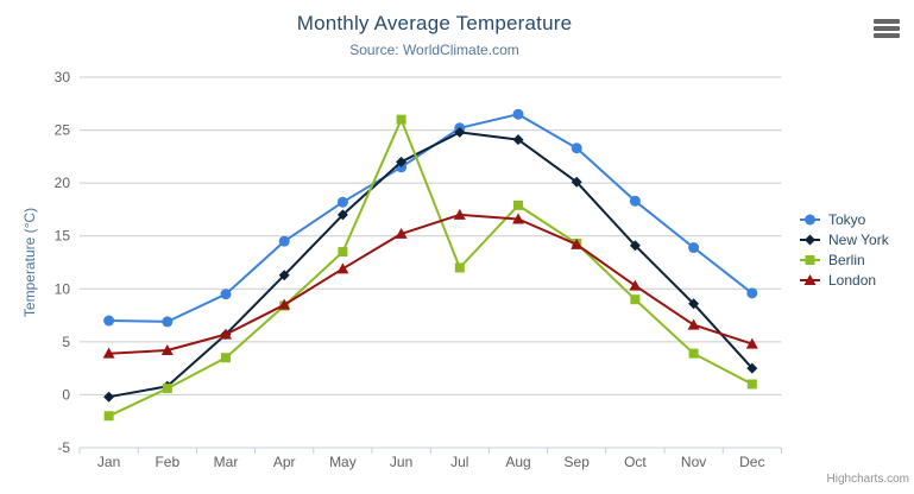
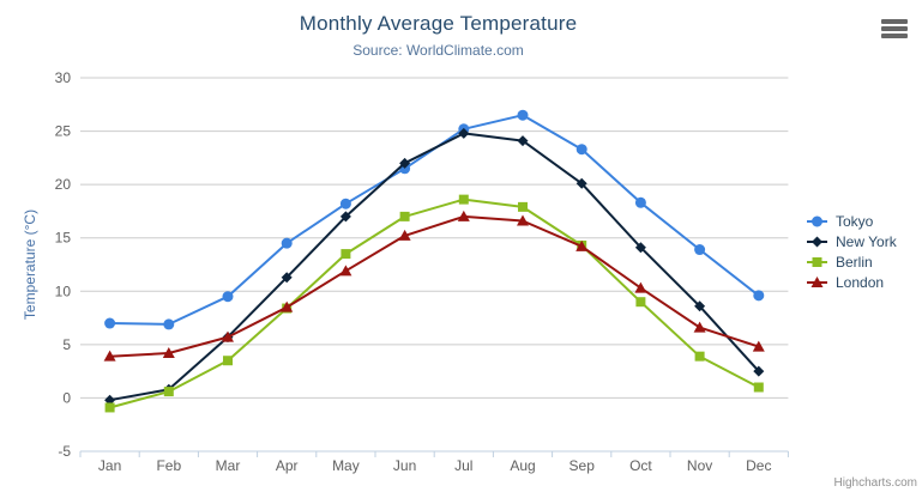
Berlin/Jan: -2 -> -1
Berlin/Jun: 26 -> 17
Berlin/Jul: 12 -> 19
